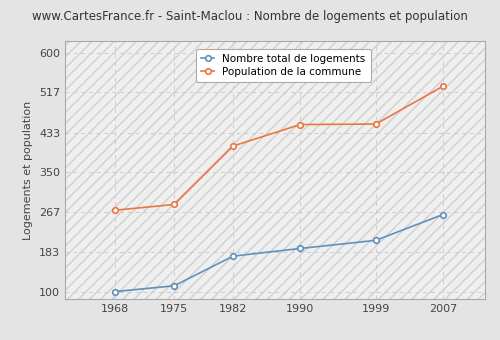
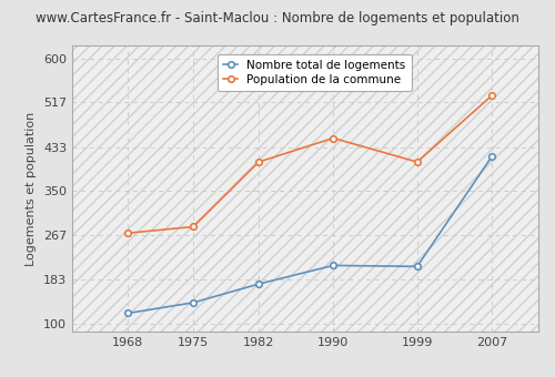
Nombre total de logements/1968: 101 -> 120
Nombre total de logements/1975: 113 -> 140
Nombre total de logements/1990: 191 -> 210
Population de la commune/1999: 451 -> 405
Nombre total de logements/2007: 262 -> 415
